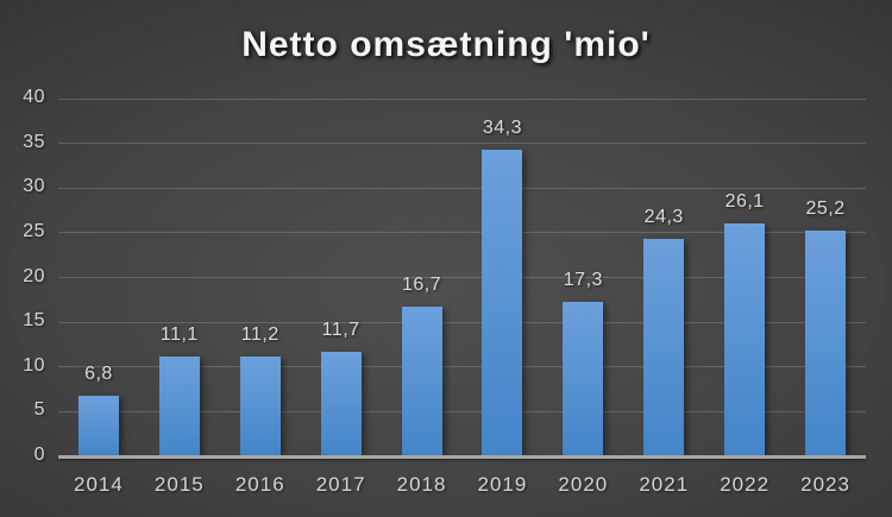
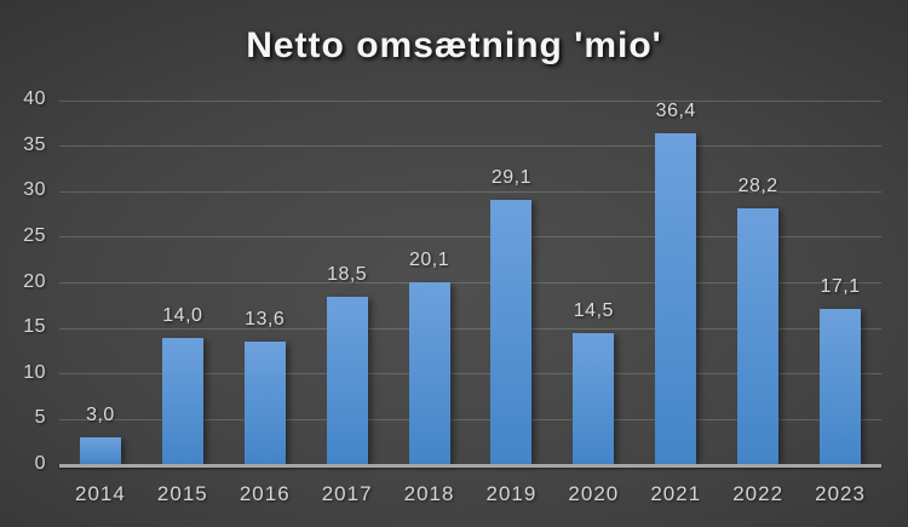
2014: 6,8 -> 3,0
2015: 11,1 -> 14,0
2016: 11,2 -> 13,6
2017: 11,7 -> 18,5
2018: 16,7 -> 20,1
2019: 34,3 -> 29,1
2020: 17,3 -> 14,5
2021: 24,3 -> 36,4
2022: 26,1 -> 28,2
2023: 25,2 -> 17,1
